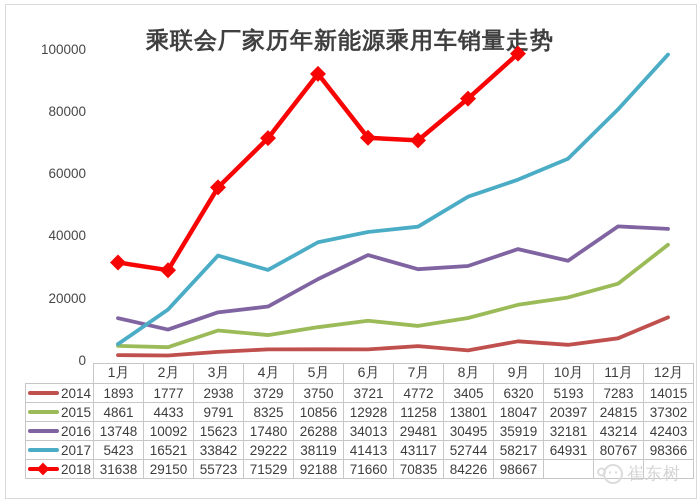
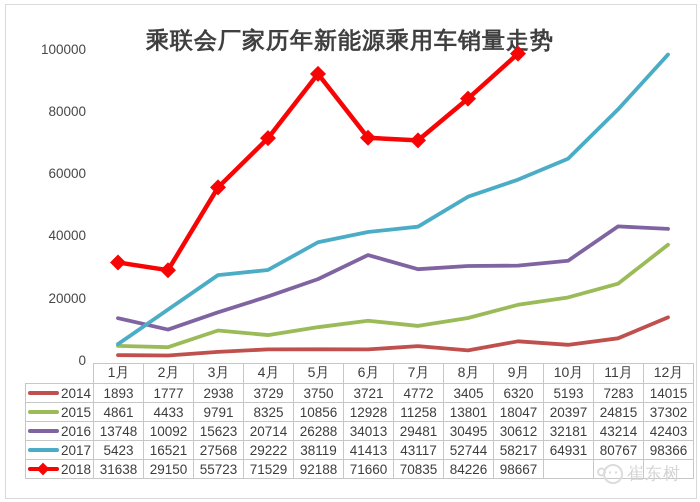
2017/3月: 33842 -> 27568
2016/4月: 17480 -> 20714
2016/9月: 35919 -> 30612
